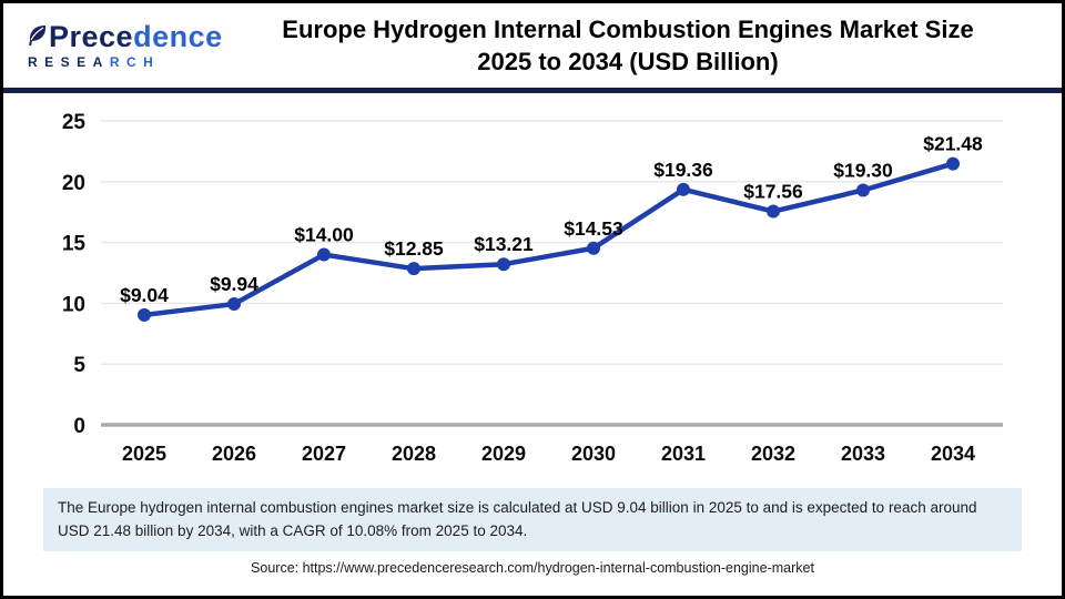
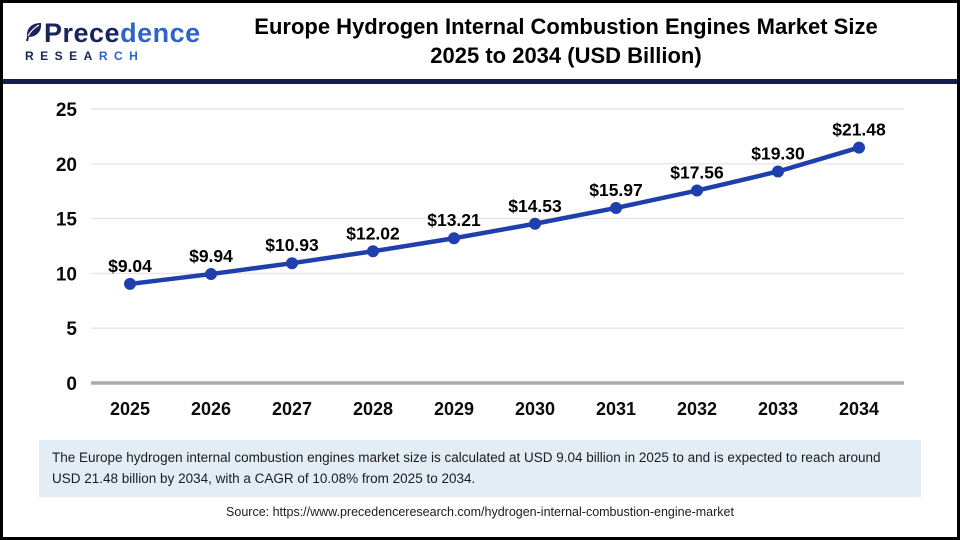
2027: $14.00 -> $10.93
2028: $12.85 -> $12.02
2031: $19.36 -> $15.97
